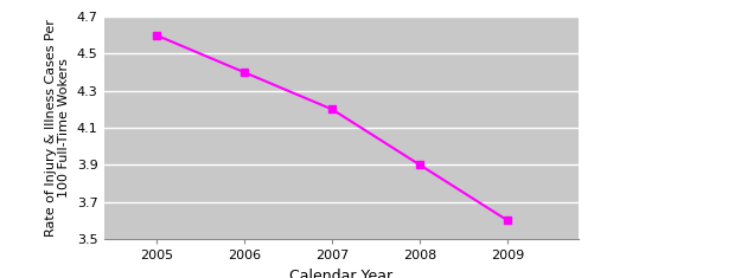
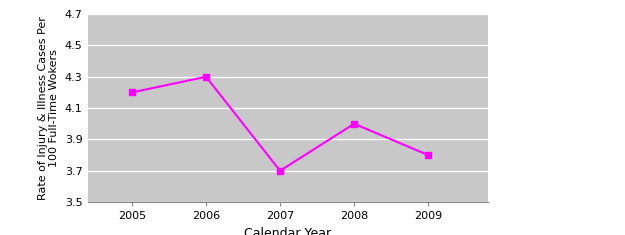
2005: 4.6 -> 4.2
2006: 4.4 -> 4.3
2007: 4.2 -> 3.7
2008: 3.9 -> 4.0
2009: 3.6 -> 3.8
